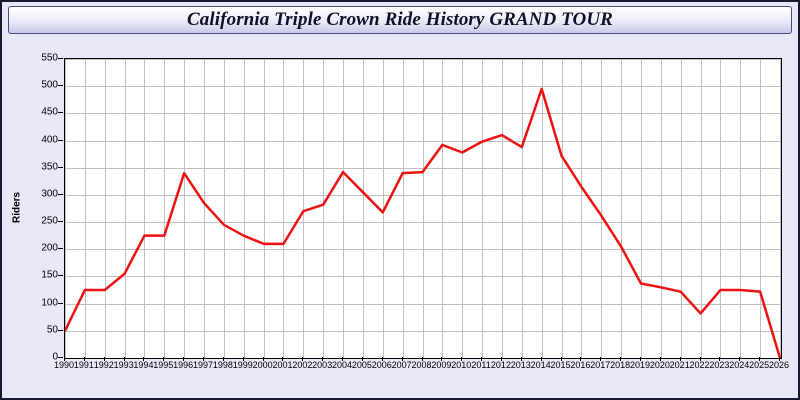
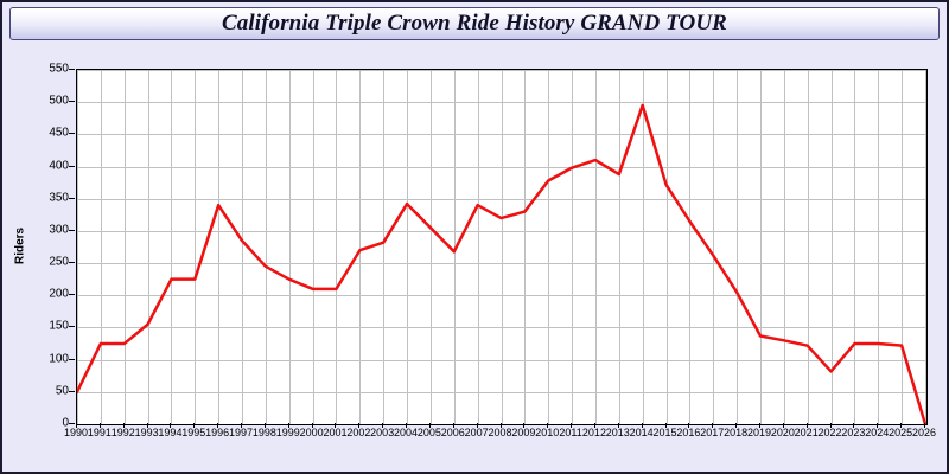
2008: 340 -> 320
2009: 390 -> 330
